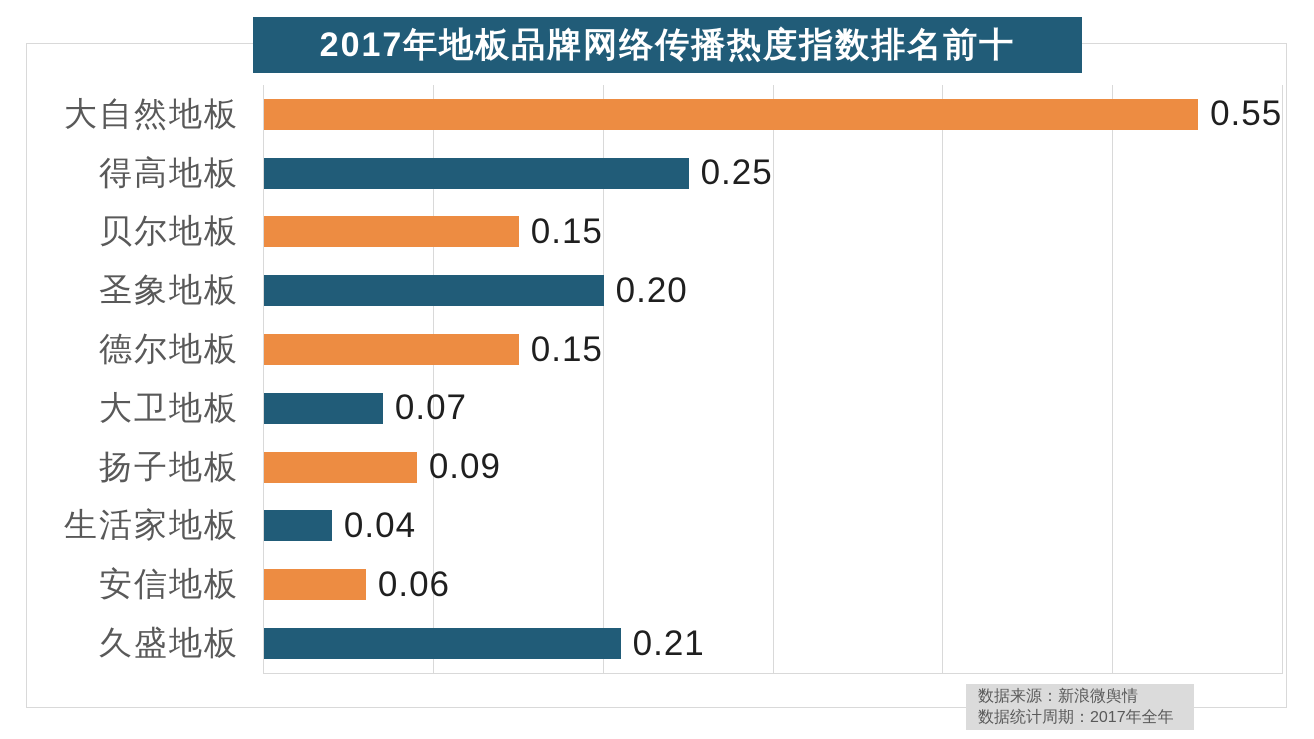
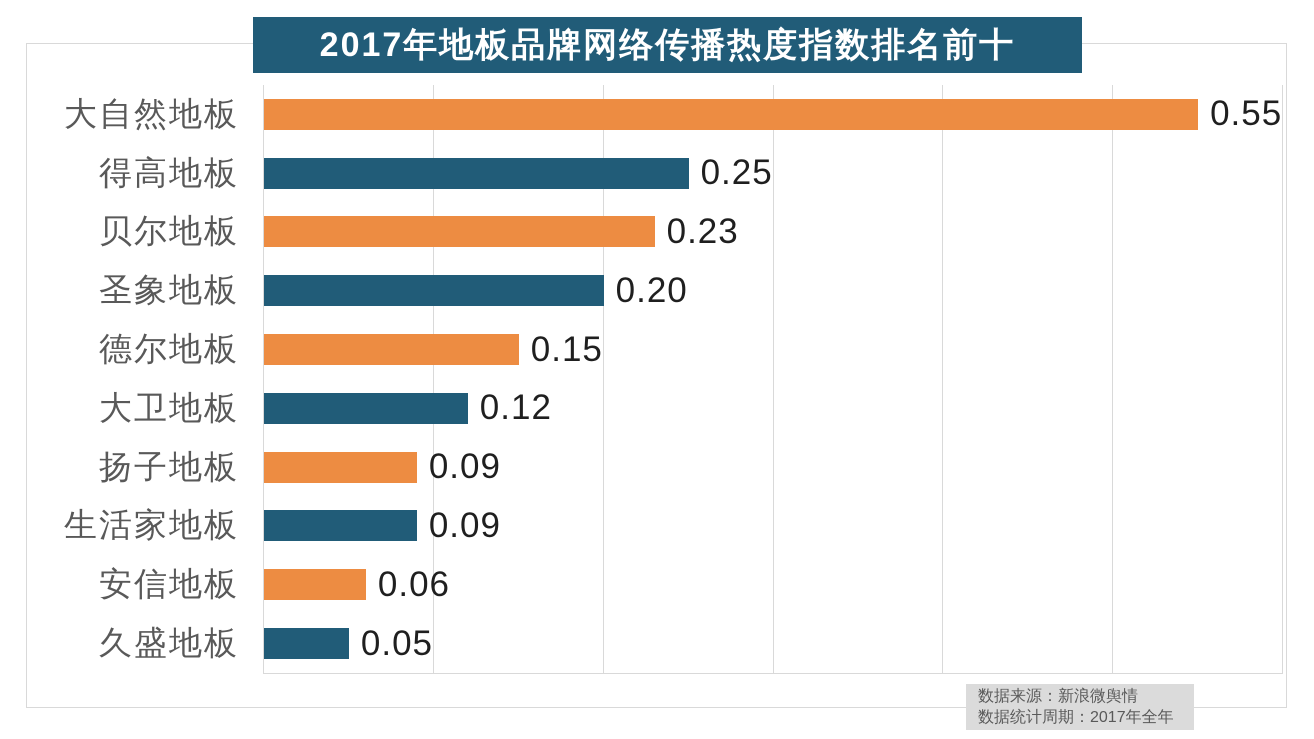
贝尔地板: 0.15 -> 0.23
大卫地板: 0.07 -> 0.12
生活家地板: 0.04 -> 0.09
久盛地板: 0.21 -> 0.05
